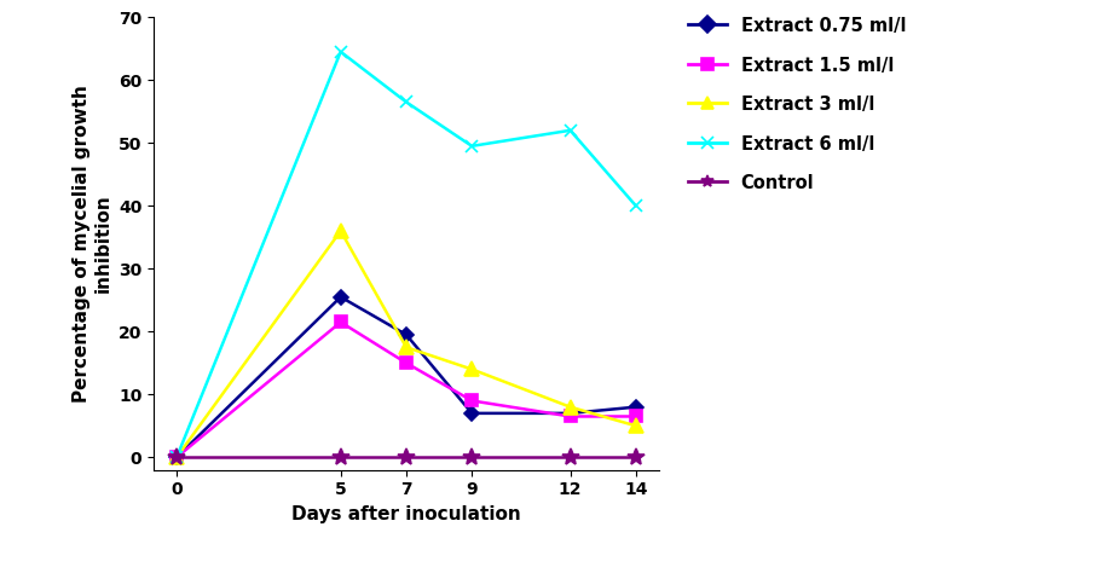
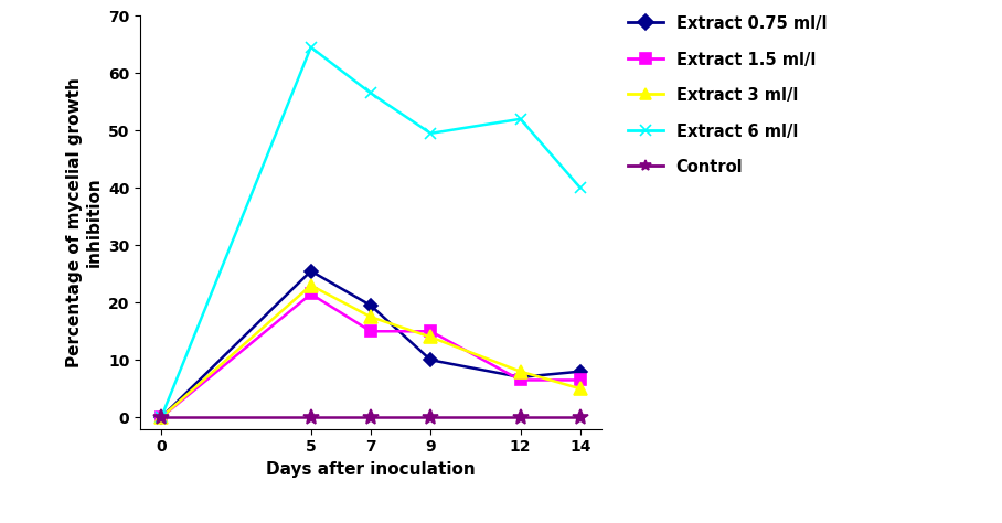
Extract 3 ml/l/5: 36.0 -> 23.0
Extract 0.75 ml/l/9: 7.0 -> 10.0
Extract 1.5 ml/l/9: 9.0 -> 15.0
